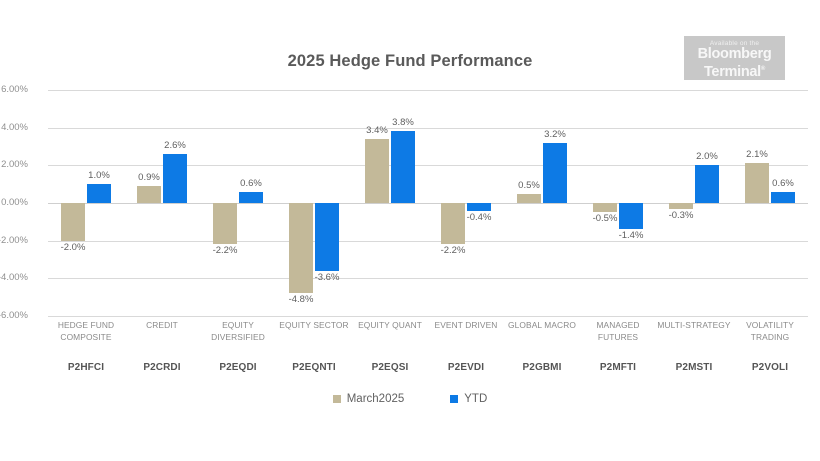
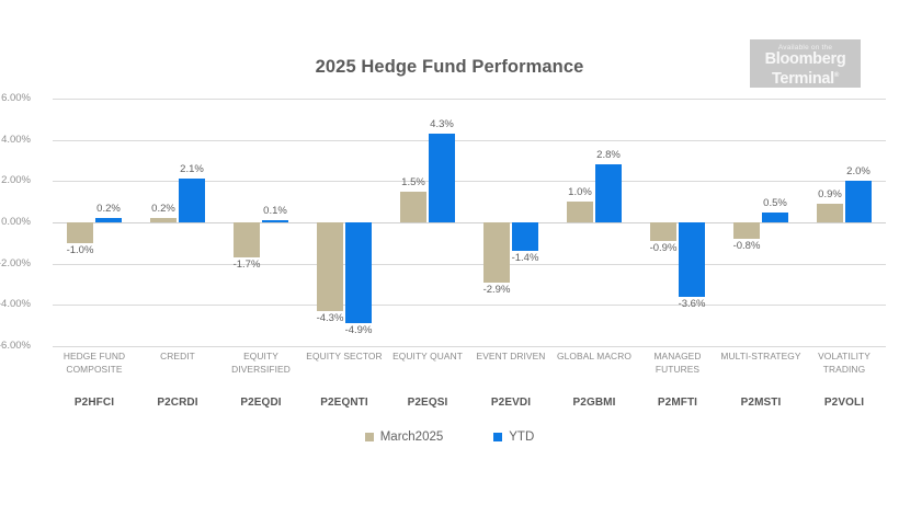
March2025/HEDGE FUND COMPOSITE: -2.0% -> -1.0%
YTD/HEDGE FUND COMPOSITE: 1.0% -> 0.2%
March2025/CREDIT: 0.9% -> 0.2%
YTD/CREDIT: 2.6% -> 2.1%
March2025/EQUITY DIVERSIFIED: -2.2% -> -1.7%
YTD/EQUITY DIVERSIFIED: 0.6% -> 0.1%
March2025/EQUITY SECTOR: -4.8% -> -4.3%
YTD/EQUITY SECTOR: -3.6% -> -4.9%
March2025/EQUITY QUANT: 3.4% -> 1.5%
YTD/EQUITY QUANT: 3.8% -> 4.3%
March2025/EVENT DRIVEN: -2.2% -> -2.9%
YTD/EVENT DRIVEN: -0.4% -> -1.4%
March2025/GLOBAL MACRO: 0.5% -> 1.0%
YTD/GLOBAL MACRO: 3.2% -> 2.8%
March2025/MANAGED FUTURES: -0.5% -> -0.9%
YTD/MANAGED FUTURES: -1.4% -> -3.6%
March2025/MULTI-STRATEGY: -0.3% -> -0.8%
YTD/MULTI-STRATEGY: 2.0% -> 0.5%
March2025/VOLATILITY TRADING: 2.1% -> 0.9%
YTD/VOLATILITY TRADING: 0.6% -> 2.0%
